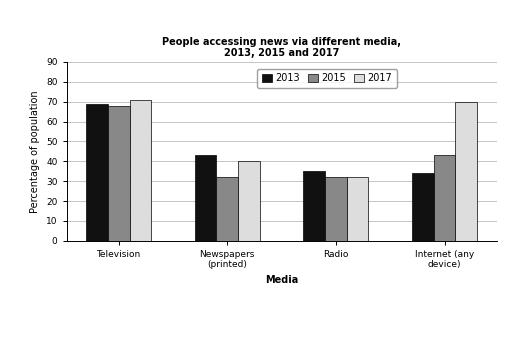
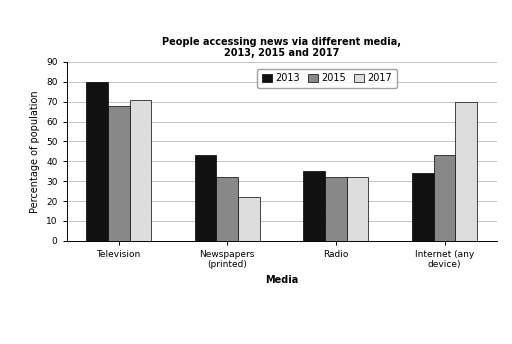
2013/Television: 69 -> 80
2017/Newspapers (printed): 40 -> 22
